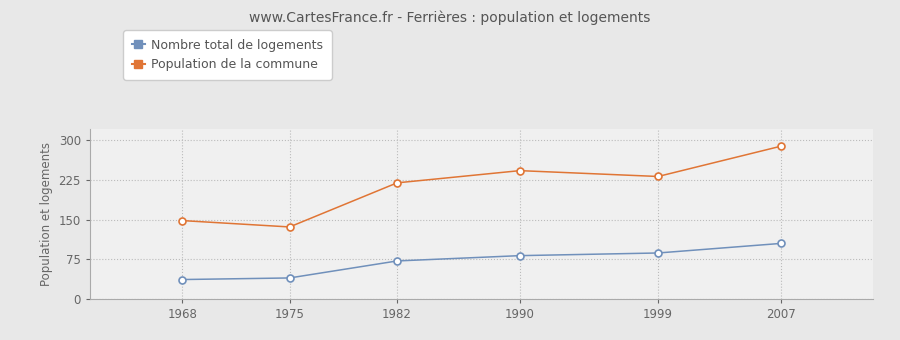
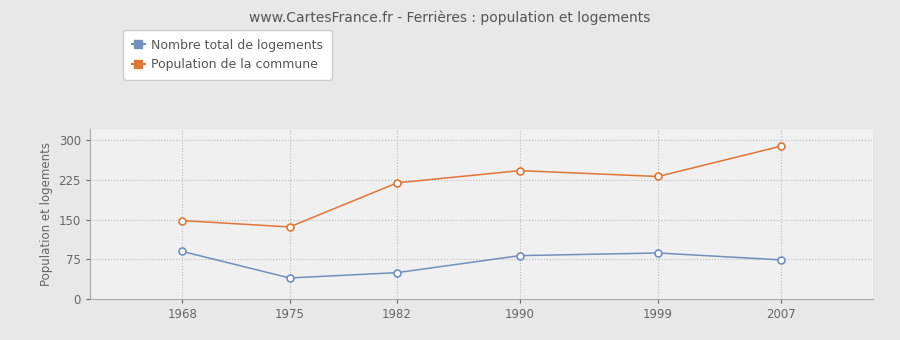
Nombre total de logements/1968: 37 -> 90
Nombre total de logements/1982: 72 -> 50
Nombre total de logements/2007: 105 -> 74
